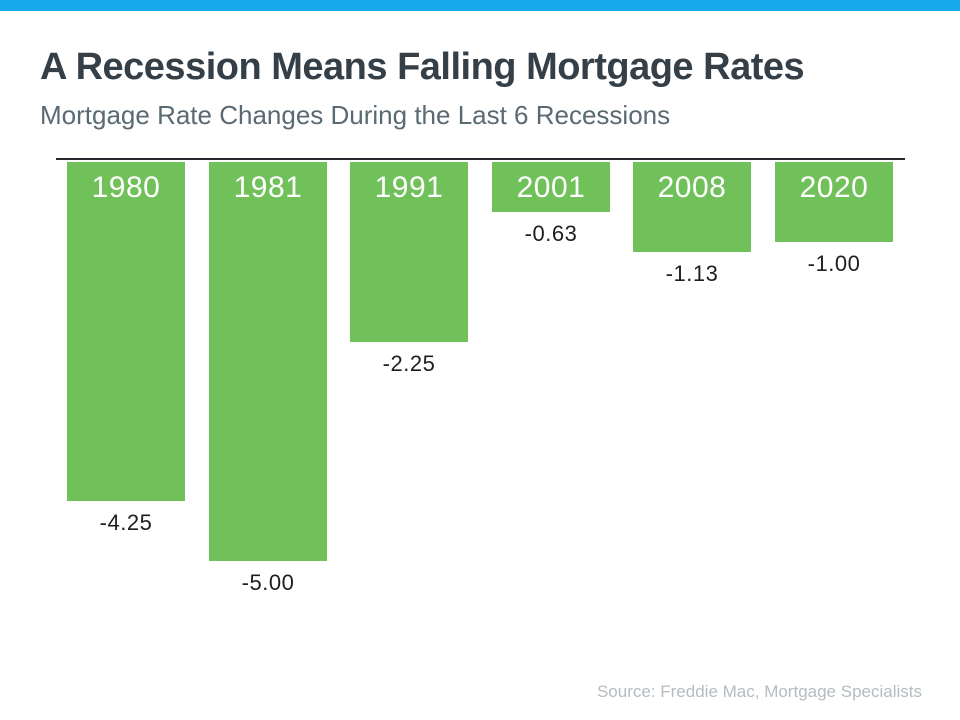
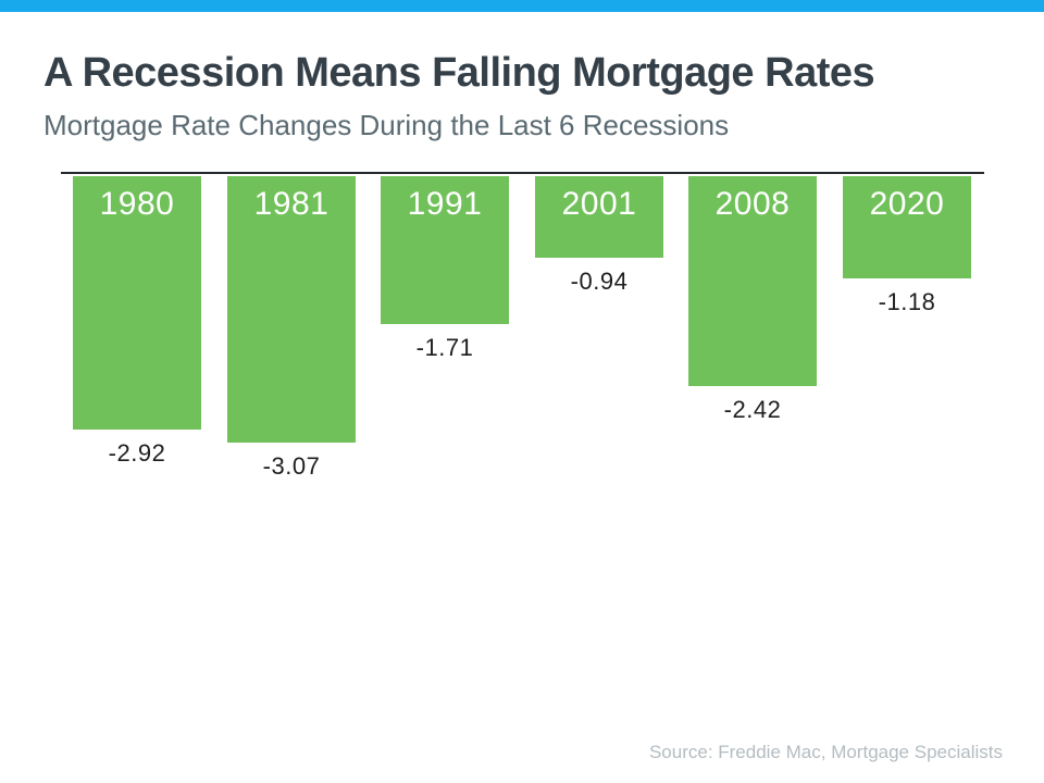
1980: -4.25 -> -2.92
1981: -5.00 -> -3.07
1991: -2.25 -> -1.71
2001: -0.63 -> -0.94
2008: -1.13 -> -2.42
2020: -1.00 -> -1.18
